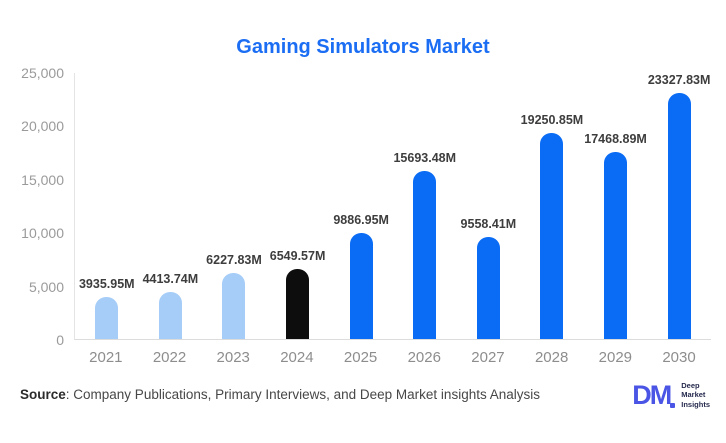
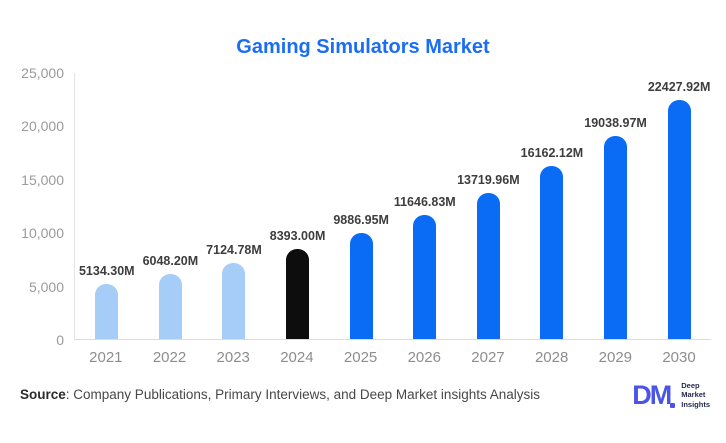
2021: 3935.95M -> 5134.30M
2022: 4413.74M -> 6048.20M
2023: 6227.83M -> 7124.78M
2024: 6549.57M -> 8393.00M
2026: 15693.48M -> 11646.83M
2027: 9558.41M -> 13719.96M
2028: 19250.85M -> 16162.12M
2029: 17468.89M -> 19038.97M
2030: 23327.83M -> 22427.92M
